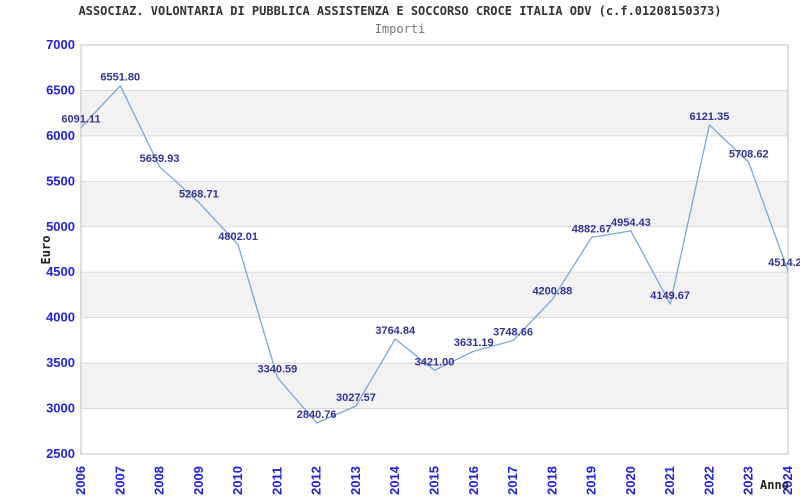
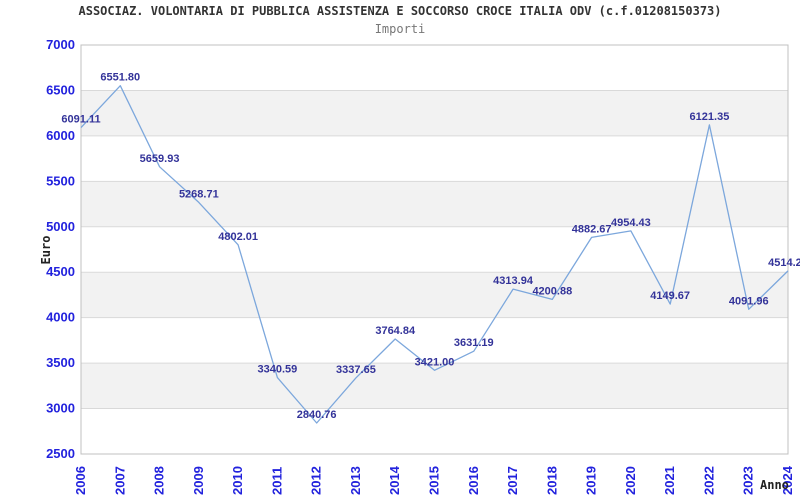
2013: 3027.57 -> 3337.65
2017: 3748.66 -> 4313.94
2023: 5708.62 -> 4091.96
